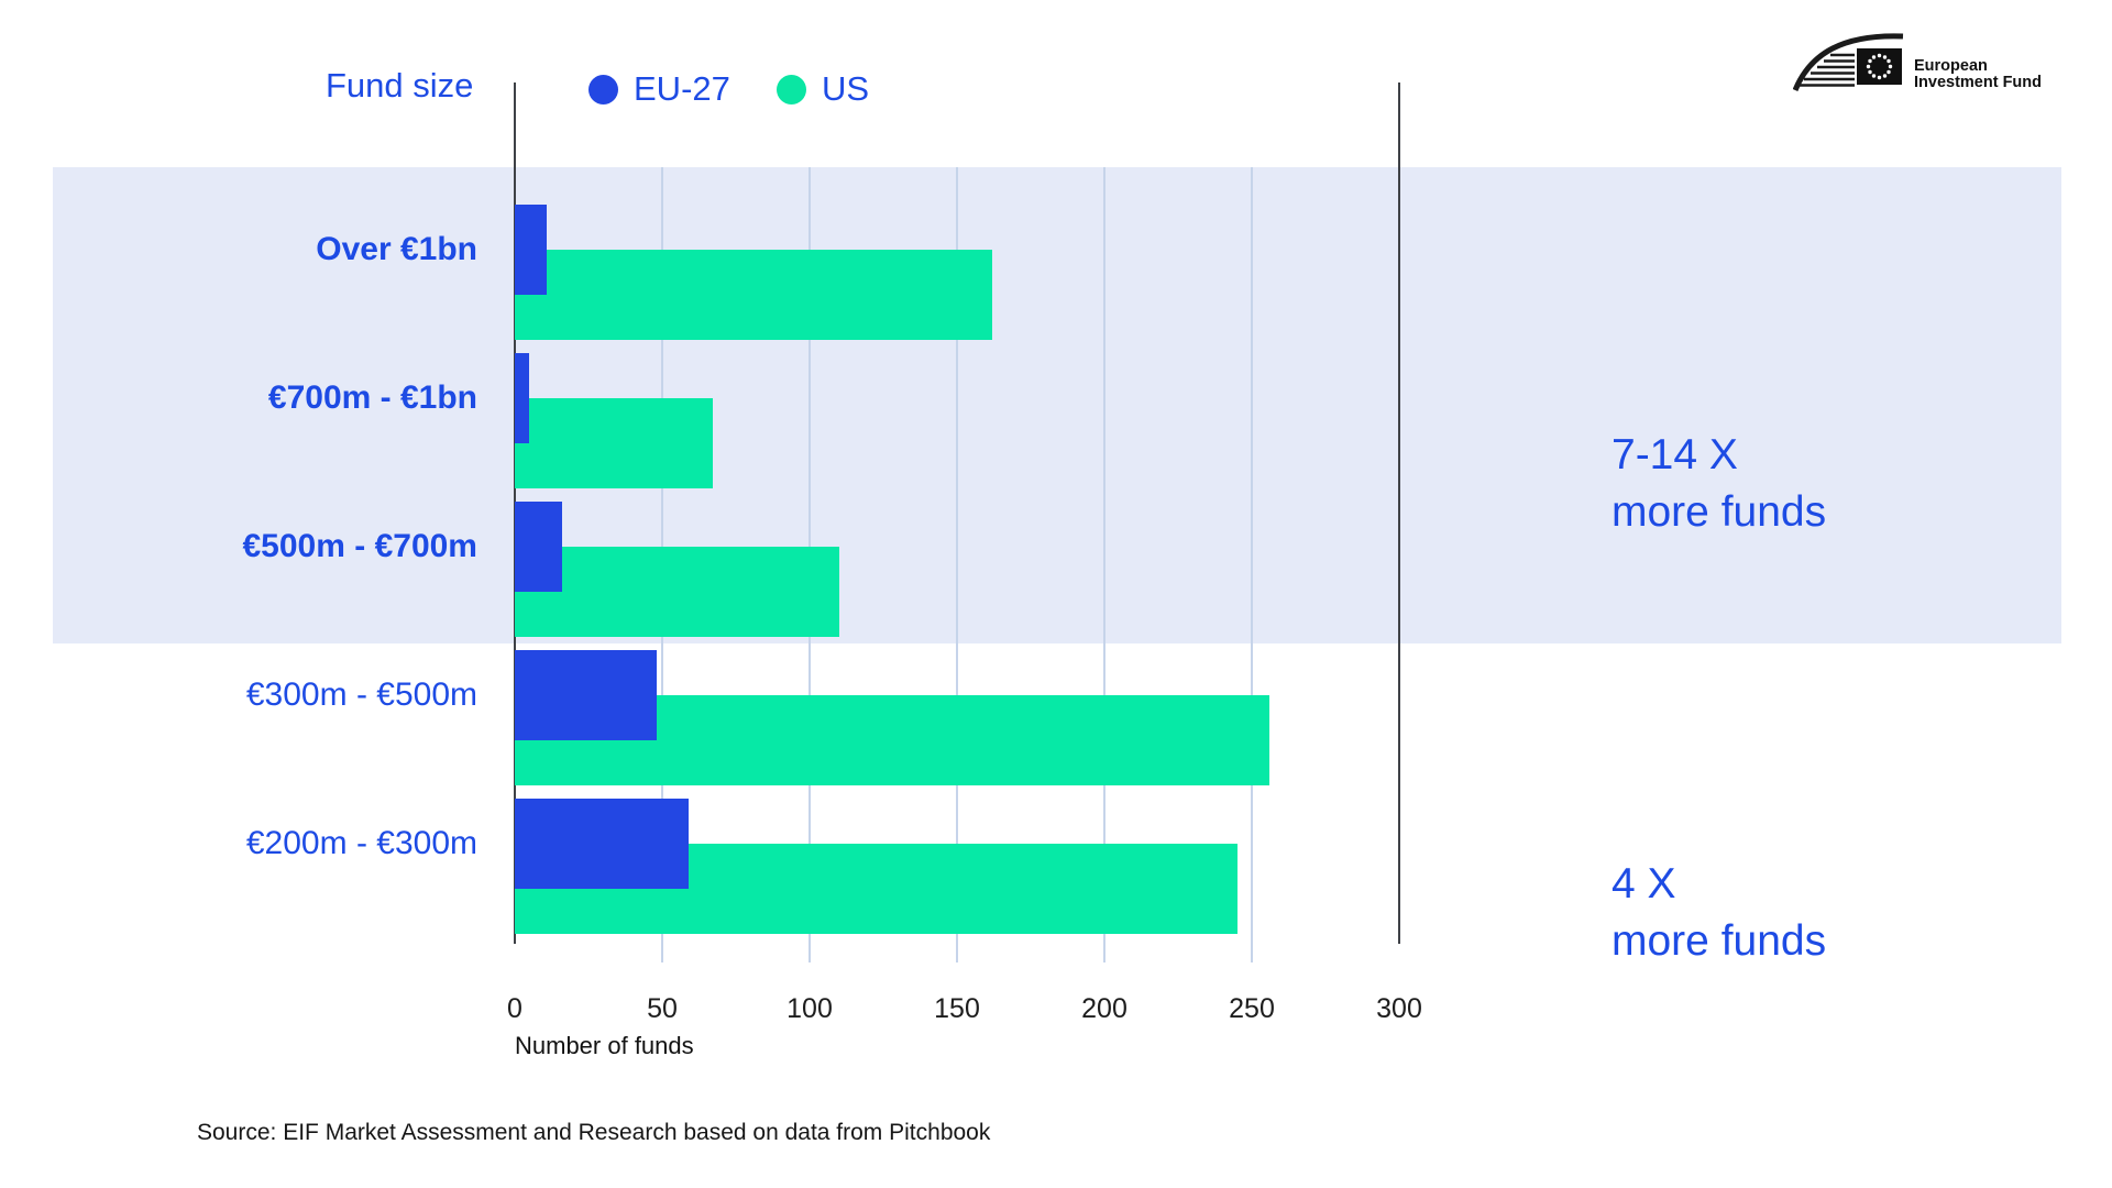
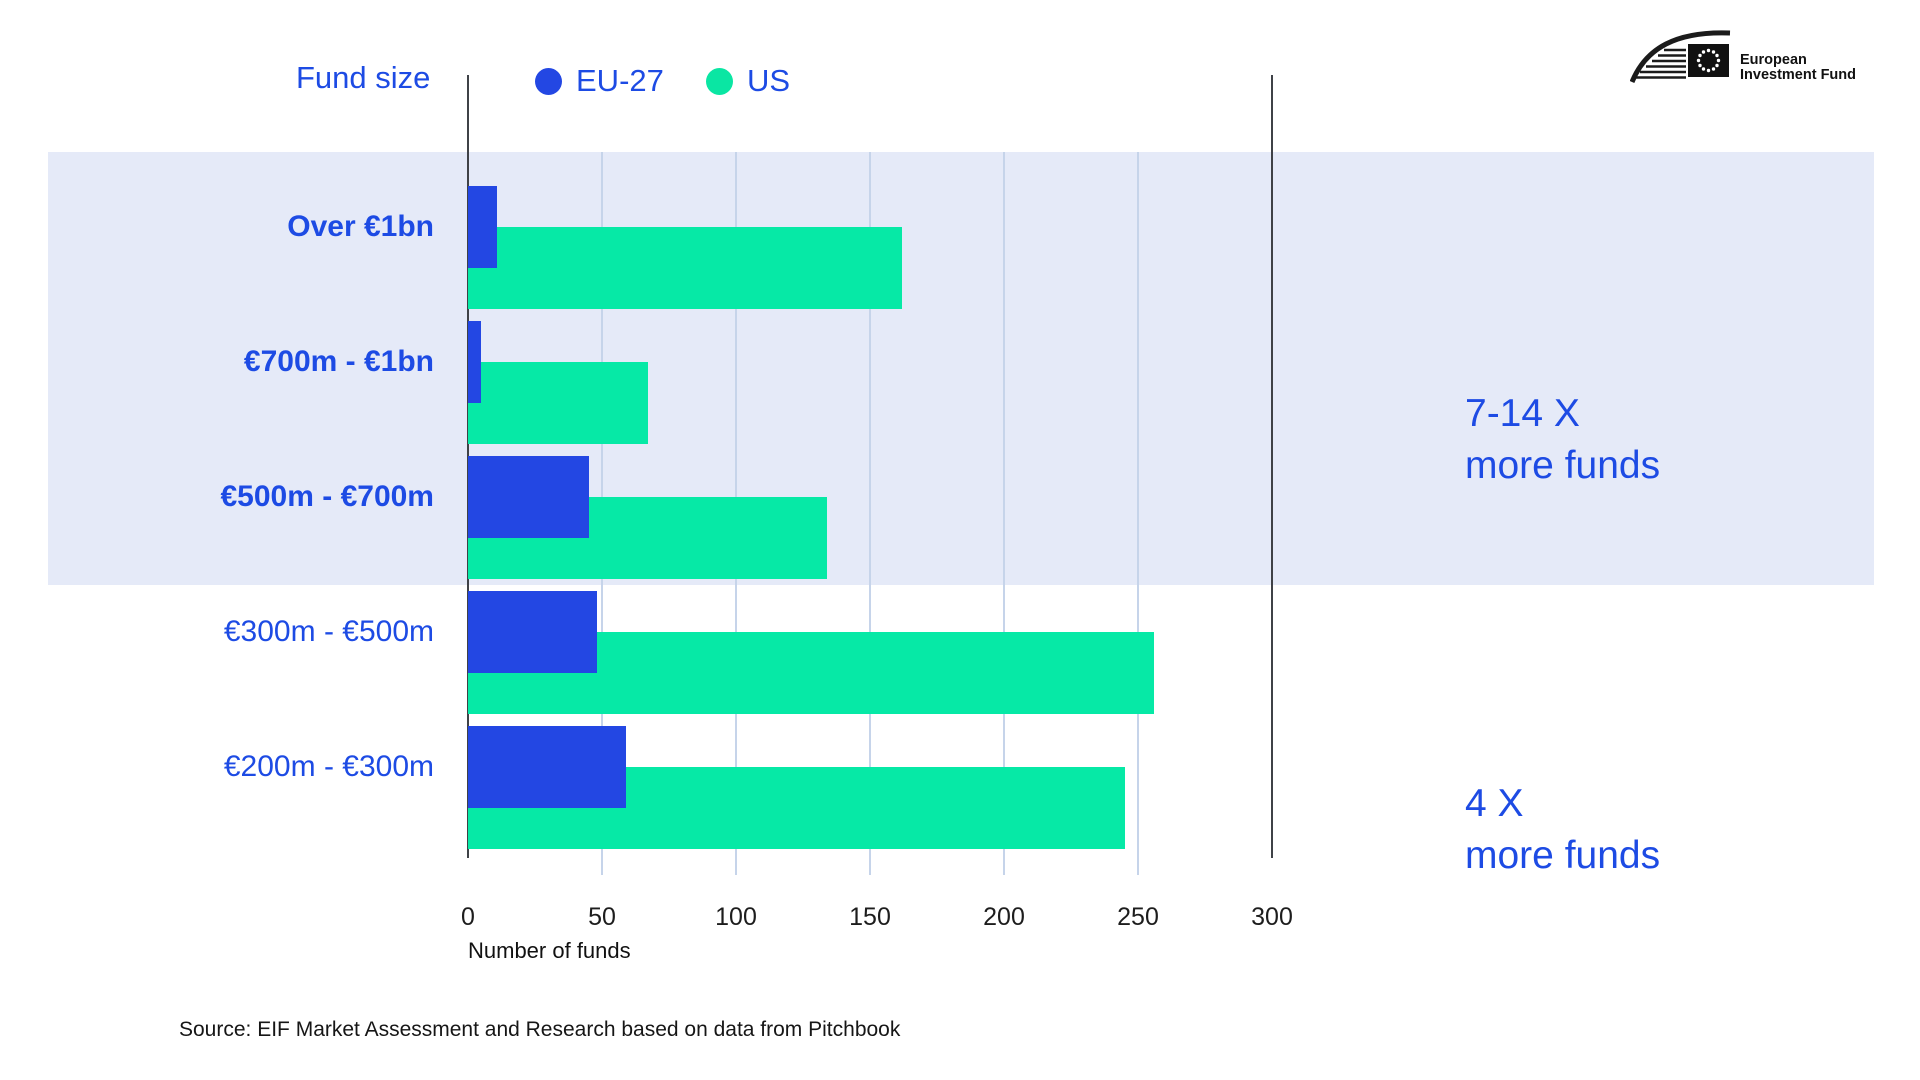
EU-27/€500m - €700m: 16 -> 45
US/€500m - €700m: 110 -> 134
